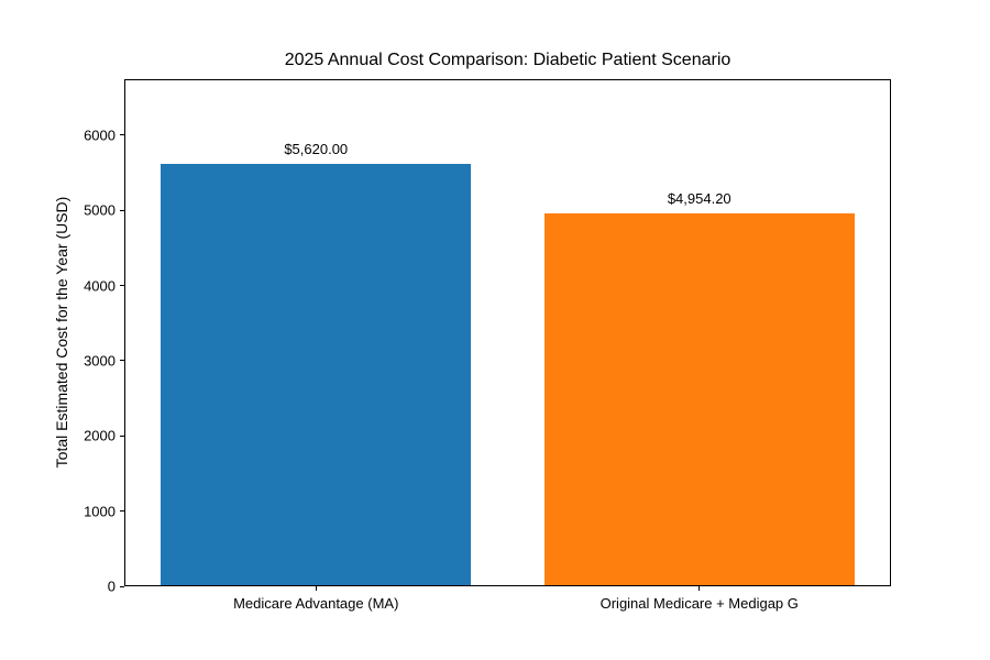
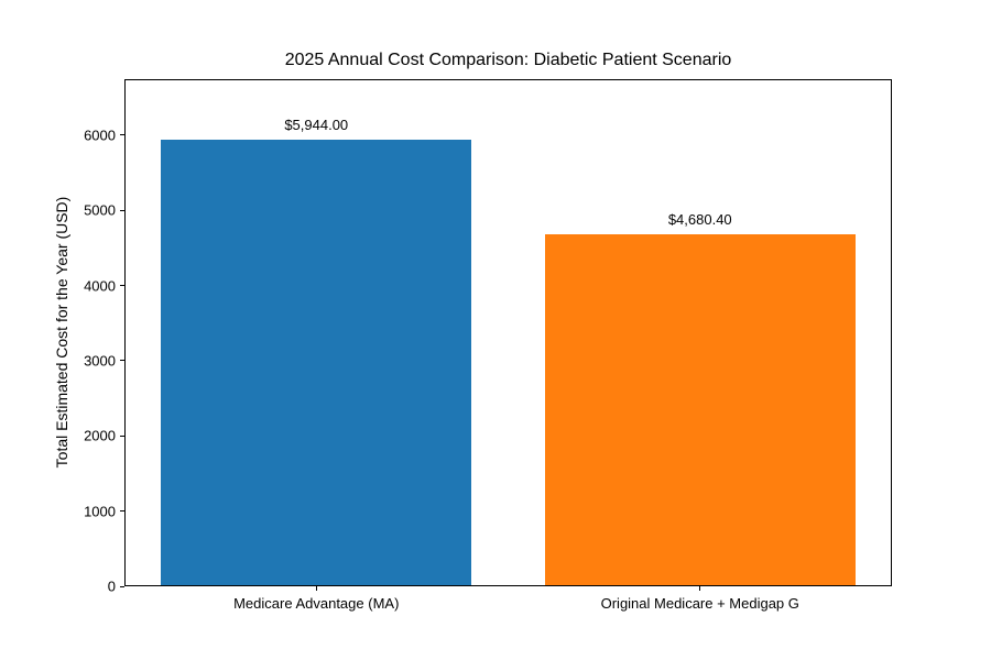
Medicare Advantage (MA): $5,620.00 -> $5,944.00
Original Medicare + Medigap G: $4,954.20 -> $4,680.40
